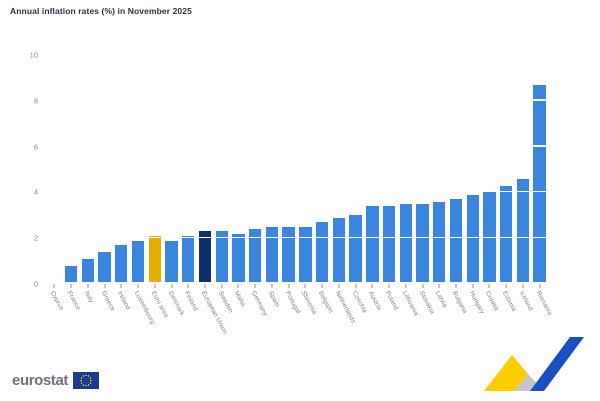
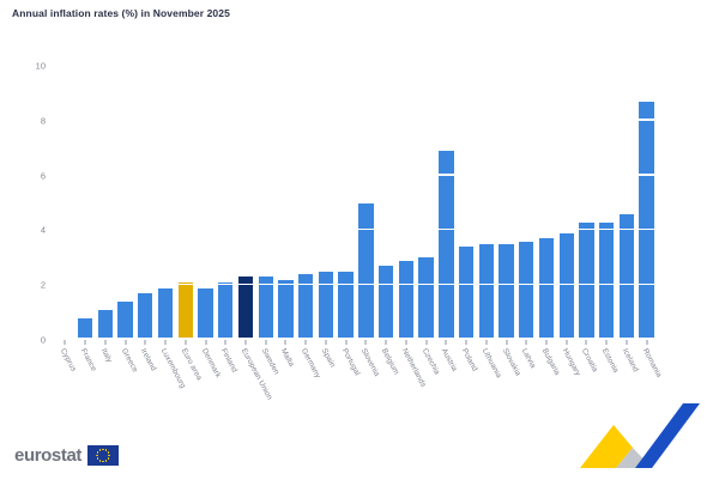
Slovenia: 2.5 -> 5.0
Austria: 3.4 -> 6.9
Croatia: 4.0 -> 4.3
